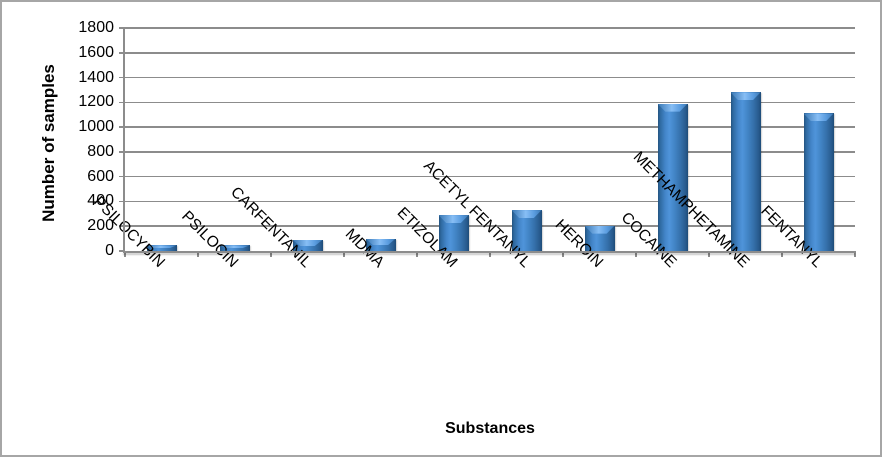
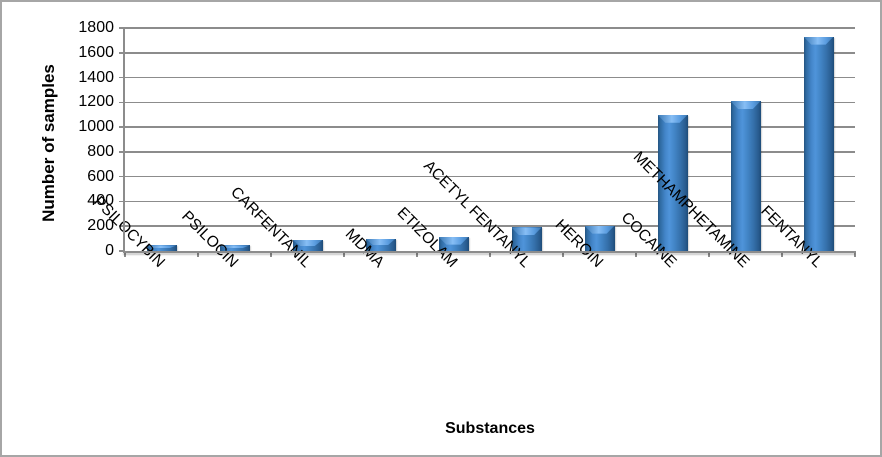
ETIZOLAM: 290 -> 120
ACETYL FENTANYL: 330 -> 190
COCAINE: 1190 -> 1100
METHAMPHETAMINE: 1280 -> 1210
FENTANYL: 1110 -> 1730
